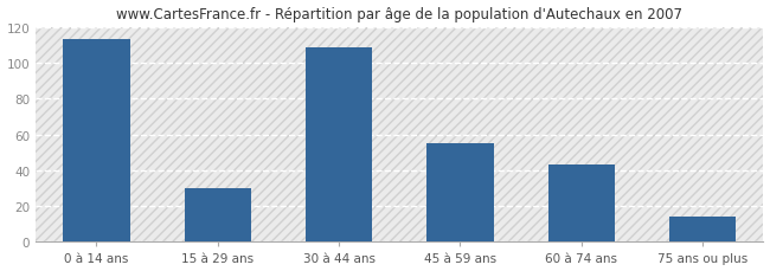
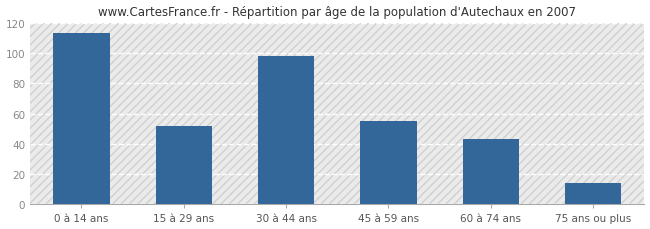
15 à 29 ans: 30 -> 52
30 à 44 ans: 109 -> 98
